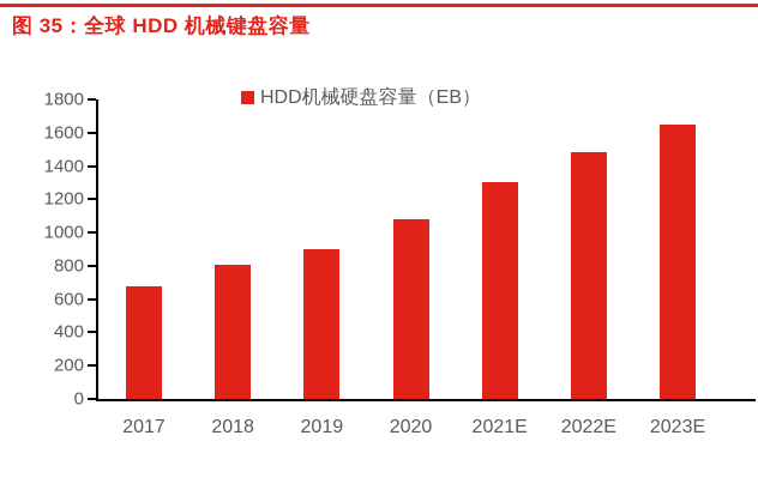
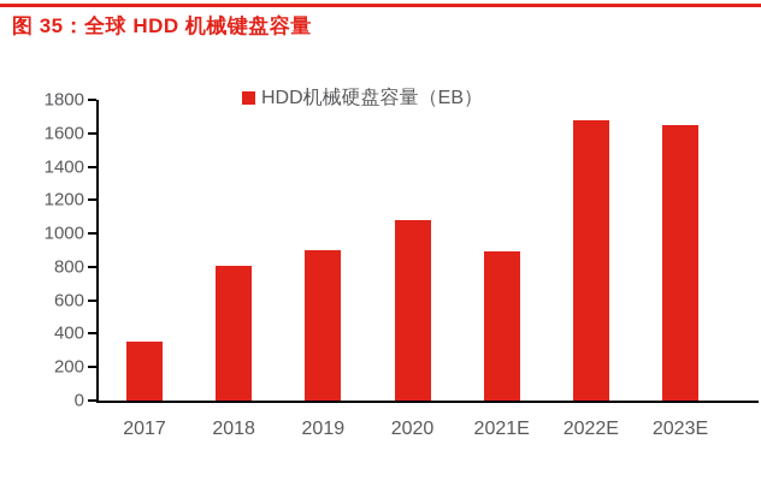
2017: 680 -> 350
2021E: 1300 -> 890
2022E: 1480 -> 1680
